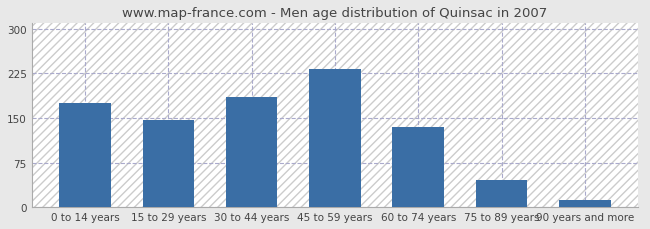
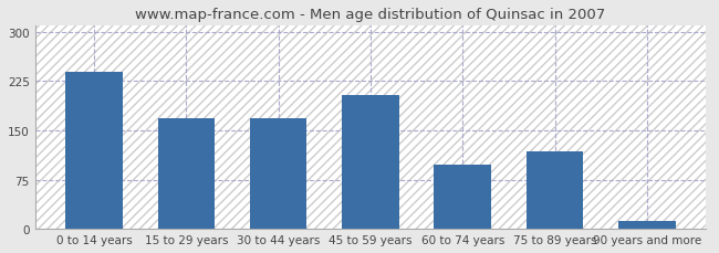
0 to 14 years: 175 -> 240
15 to 29 years: 147 -> 168
30 to 44 years: 185 -> 168
45 to 59 years: 233 -> 204
60 to 74 years: 135 -> 98
75 to 89 years: 45 -> 118
